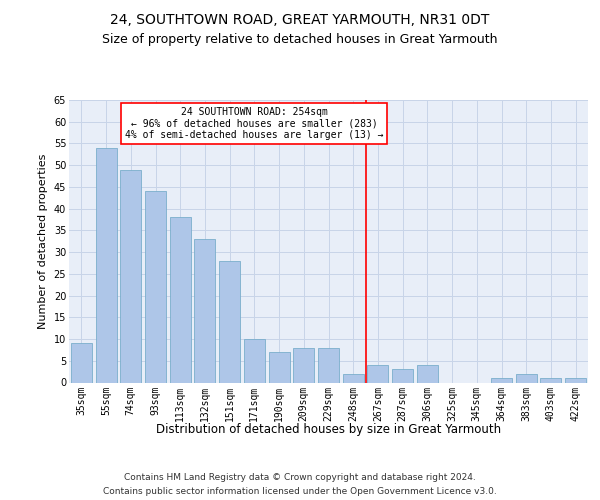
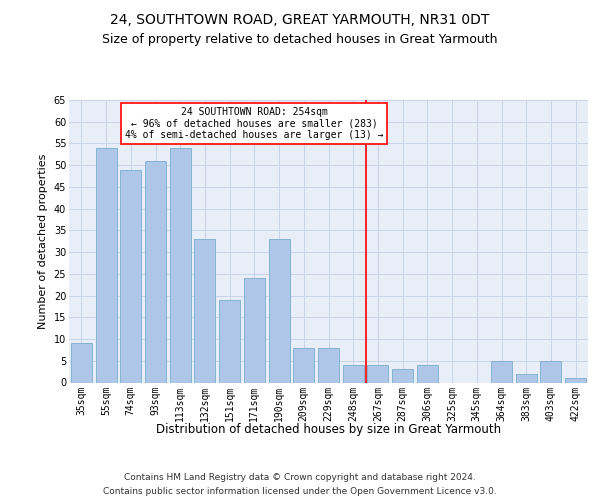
93sqm: 44 -> 51
113sqm: 38 -> 54
151sqm: 28 -> 19
171sqm: 10 -> 24
190sqm: 7 -> 33
248sqm: 2 -> 4
364sqm: 1 -> 5
403sqm: 1 -> 5
